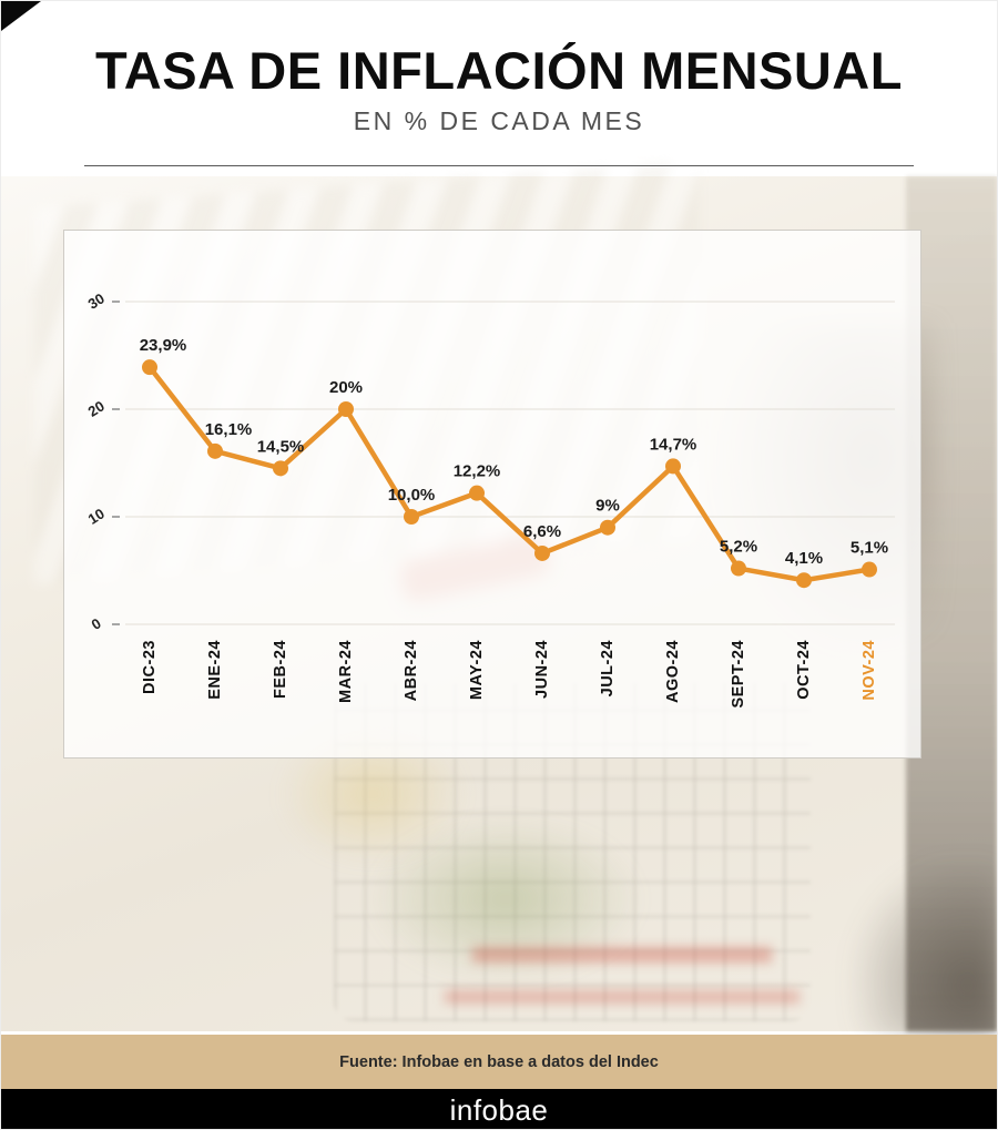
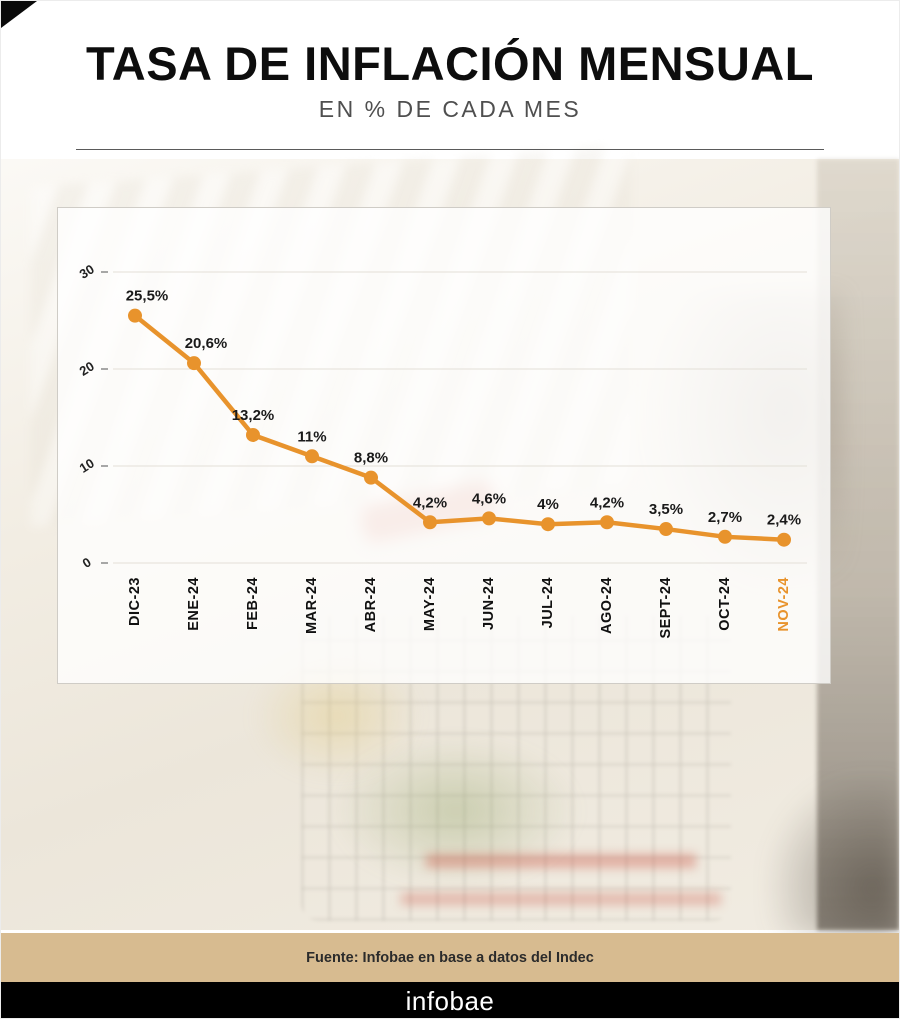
DIC-23: 23,9% -> 25,5%
ENE-24: 16,1% -> 20,6%
FEB-24: 14,5% -> 13,2%
MAR-24: 20% -> 11%
ABR-24: 10,0% -> 8,8%
MAY-24: 12,2% -> 4,2%
JUN-24: 6,6% -> 4,6%
JUL-24: 9% -> 4%
AGO-24: 14,7% -> 4,2%
SEPT-24: 5,2% -> 3,5%
OCT-24: 4,1% -> 2,7%
NOV-24: 5,1% -> 2,4%
